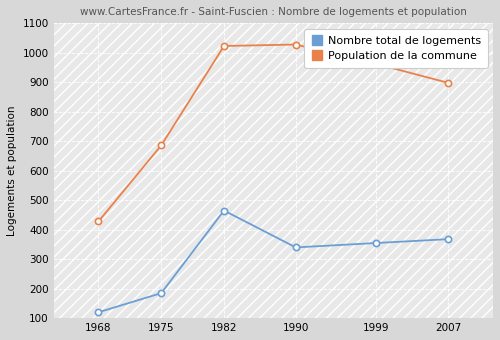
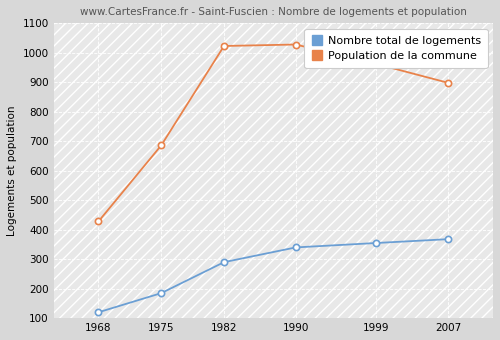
Nombre total de logements/1982: 465 -> 290
